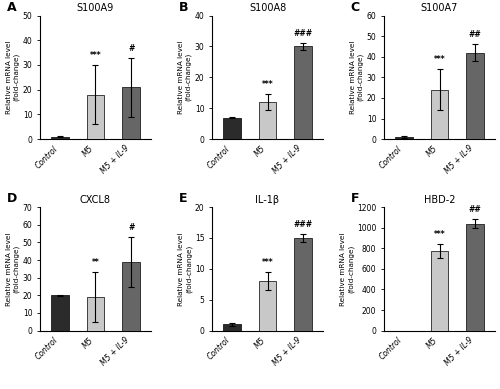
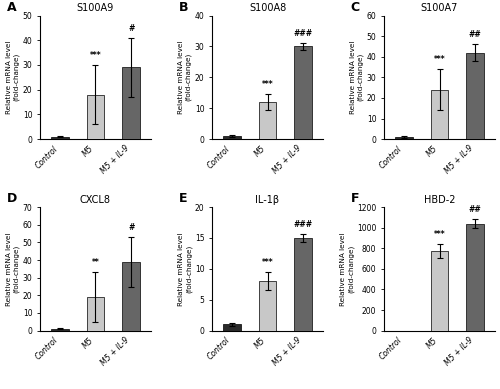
S100A9/M5 + IL-9: 21 -> 29
S100A8/Control: 7 -> 1
CXCL8/Control: 20 -> 1
